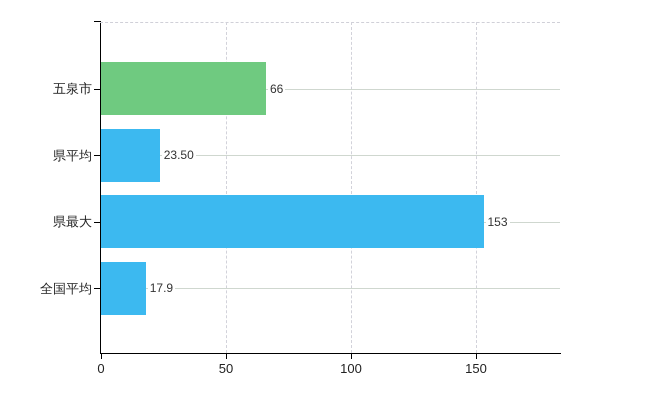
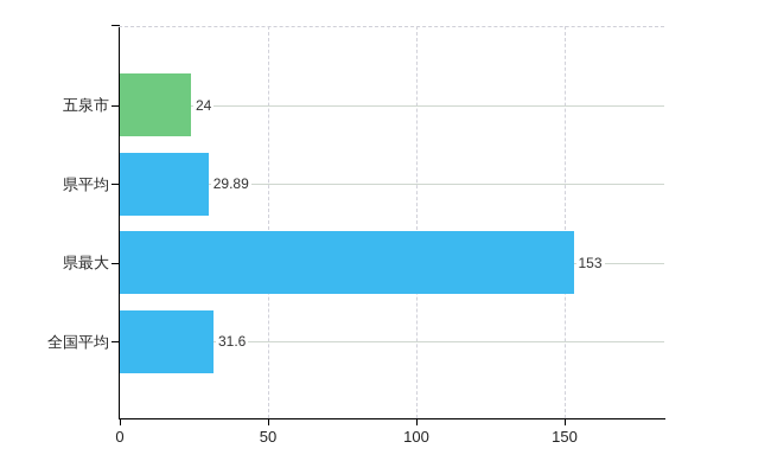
五泉市: 66 -> 24
県平均: 23.50 -> 29.89
全国平均: 17.9 -> 31.6
